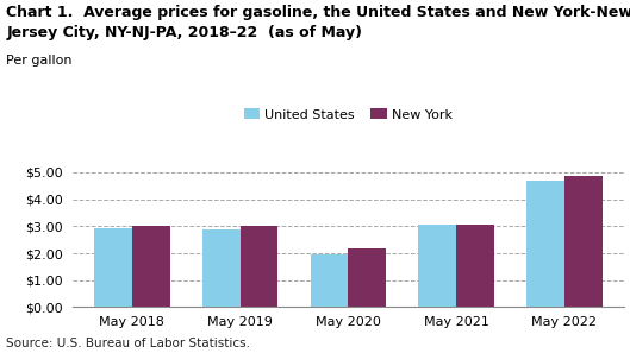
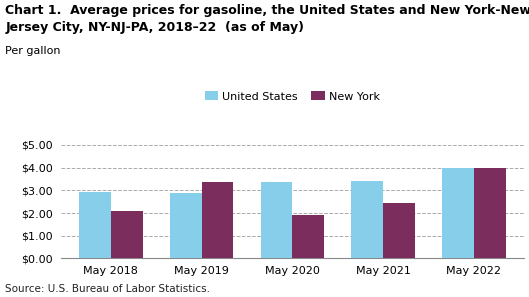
New York/May 2018: $3.02 -> $2.10
New York/May 2019: $3.01 -> $3.35
United States/May 2020: $1.95 -> $3.35
New York/May 2020: $2.17 -> $1.90
United States/May 2021: $3.07 -> $3.40
New York/May 2021: $3.07 -> $2.45
United States/May 2022: $4.71 -> $4.00
New York/May 2022: $4.86 -> $4.00
